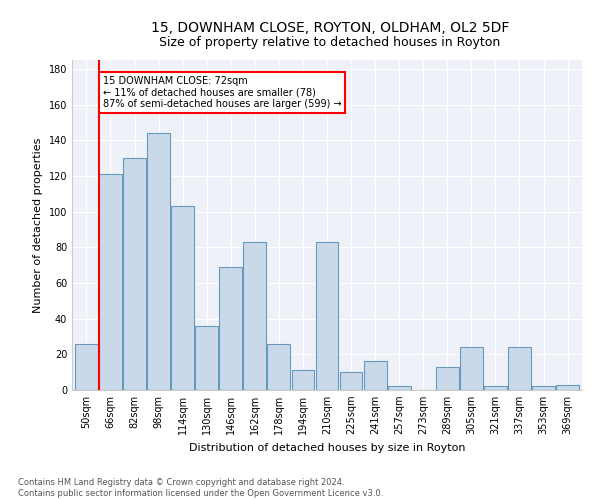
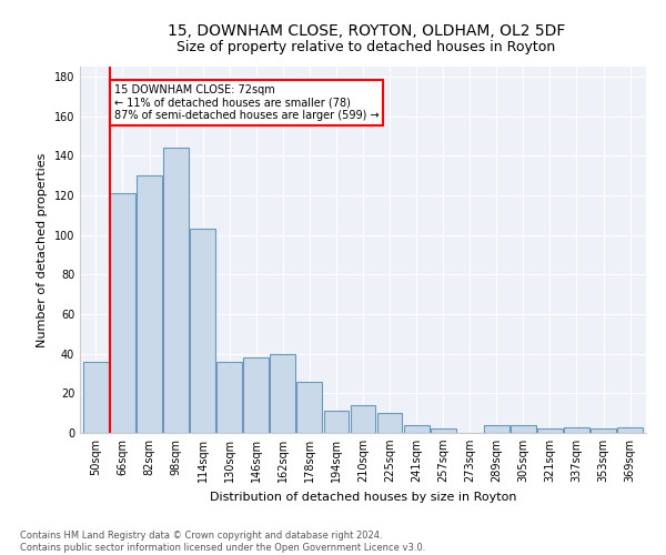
50sqm: 26 -> 36
146sqm: 69 -> 38
162sqm: 83 -> 40
210sqm: 83 -> 14
241sqm: 16 -> 4
289sqm: 13 -> 4
305sqm: 24 -> 4
337sqm: 24 -> 3
